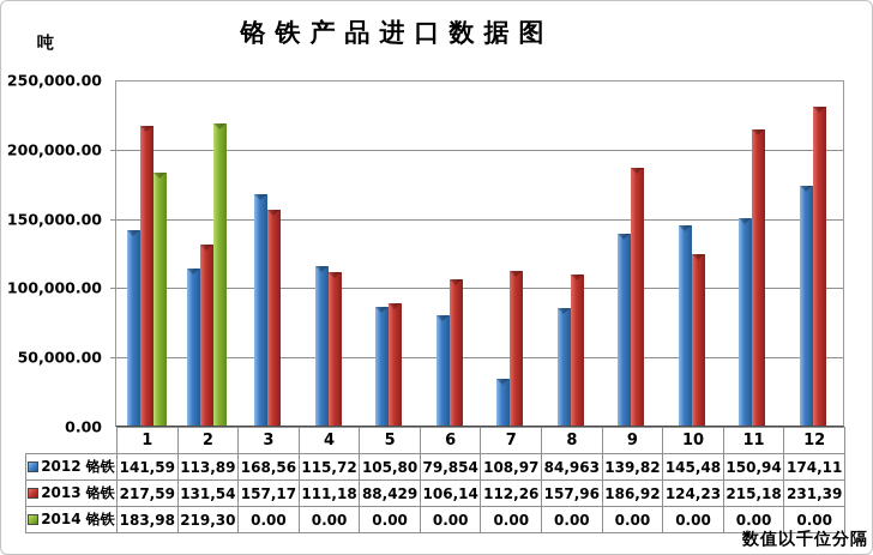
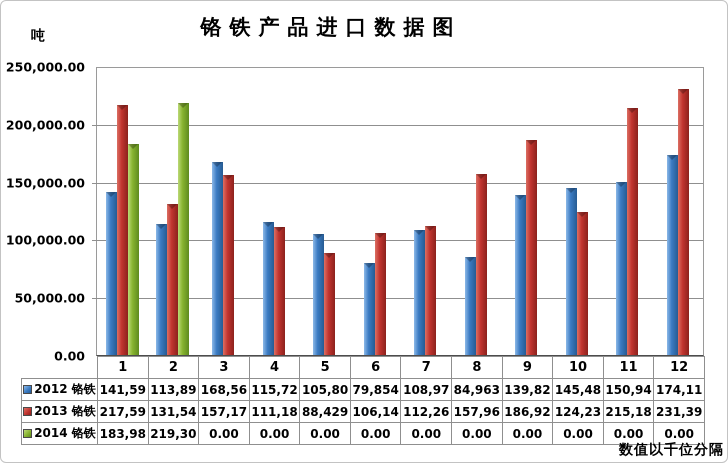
2012 铬铁/5: 86000 -> 106000
2012 铬铁/7: 34000 -> 109000
2013 铬铁/8: 110000 -> 158000
